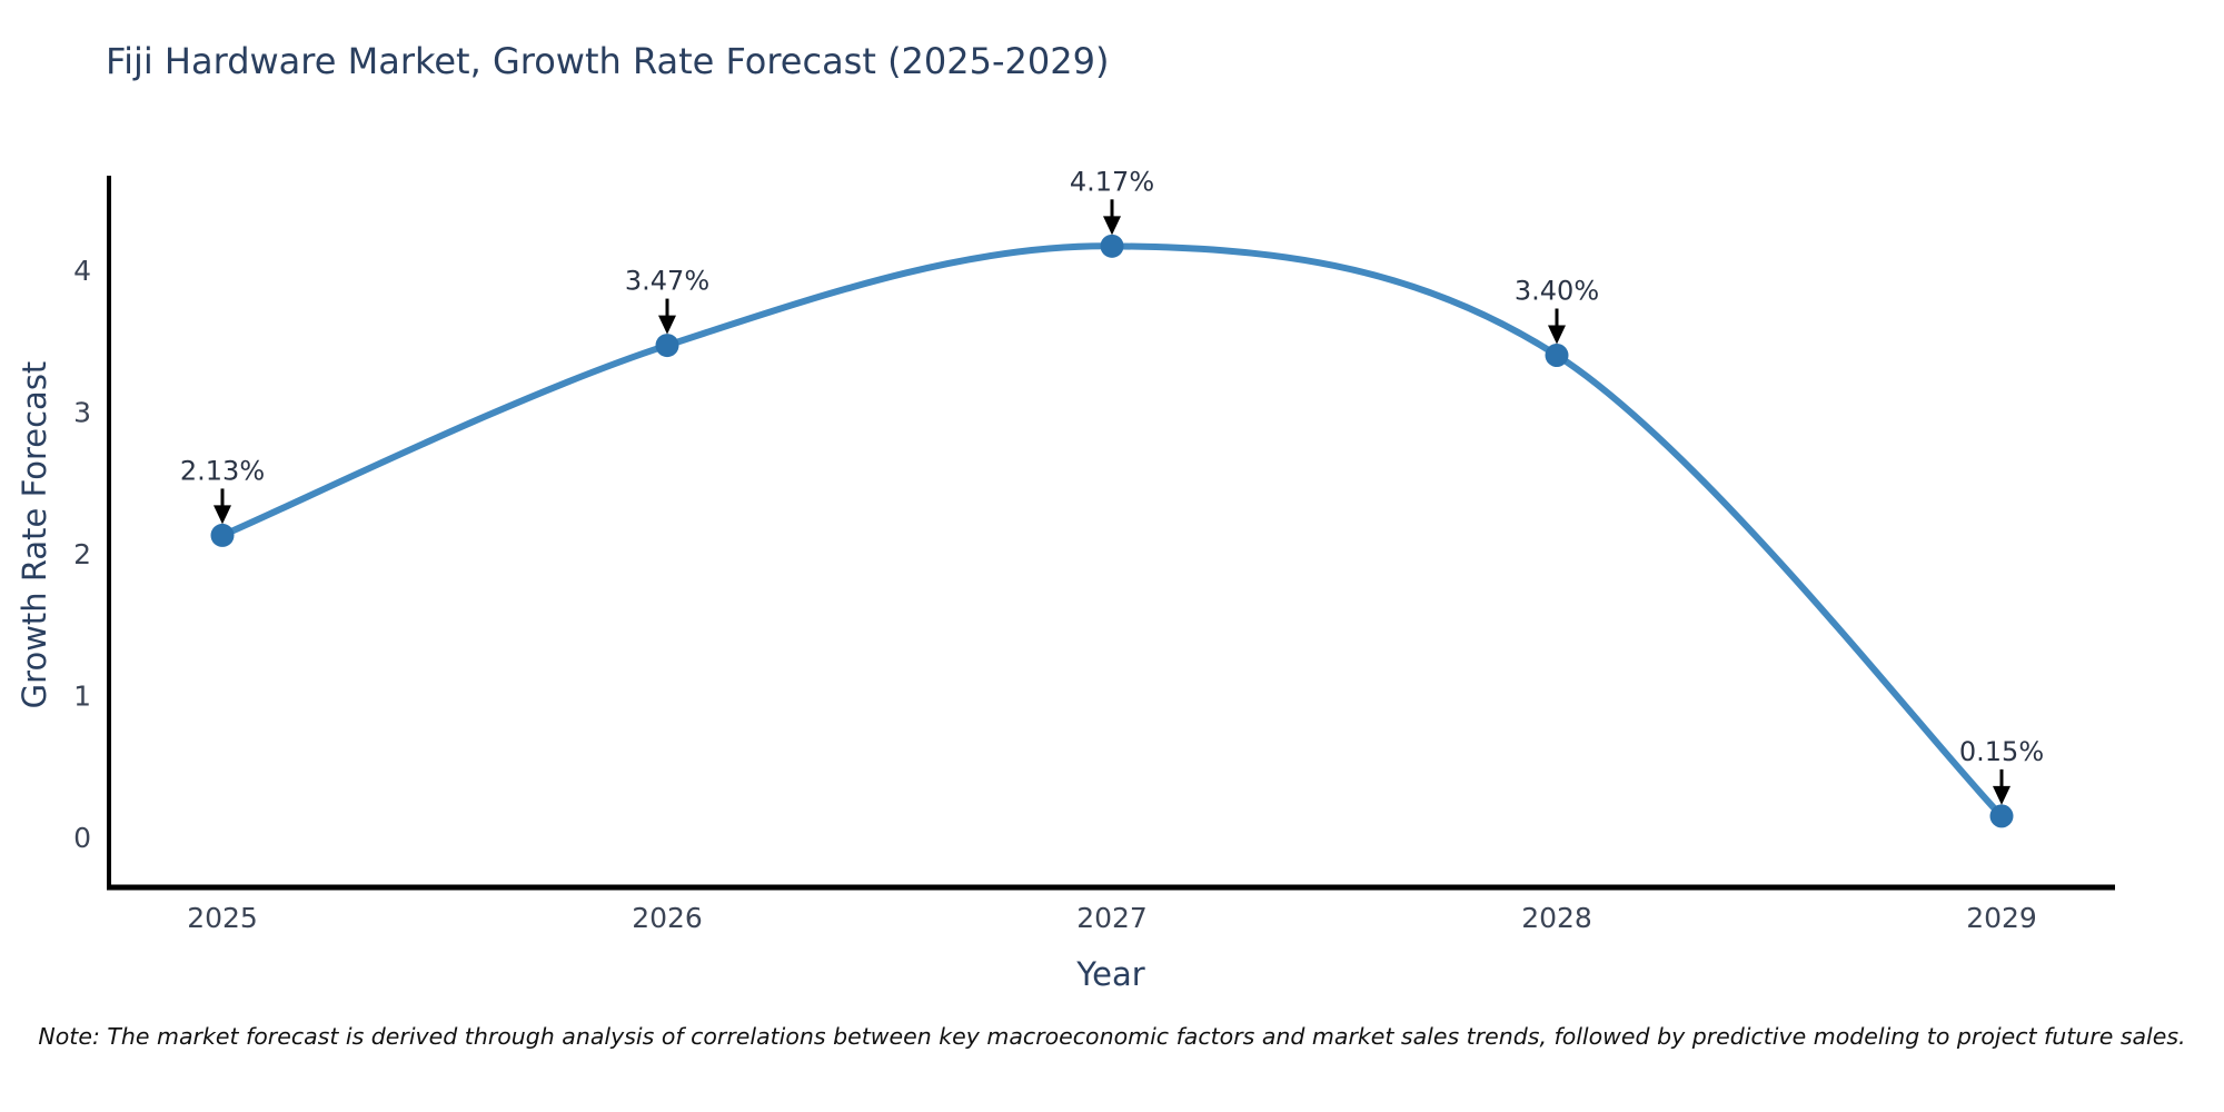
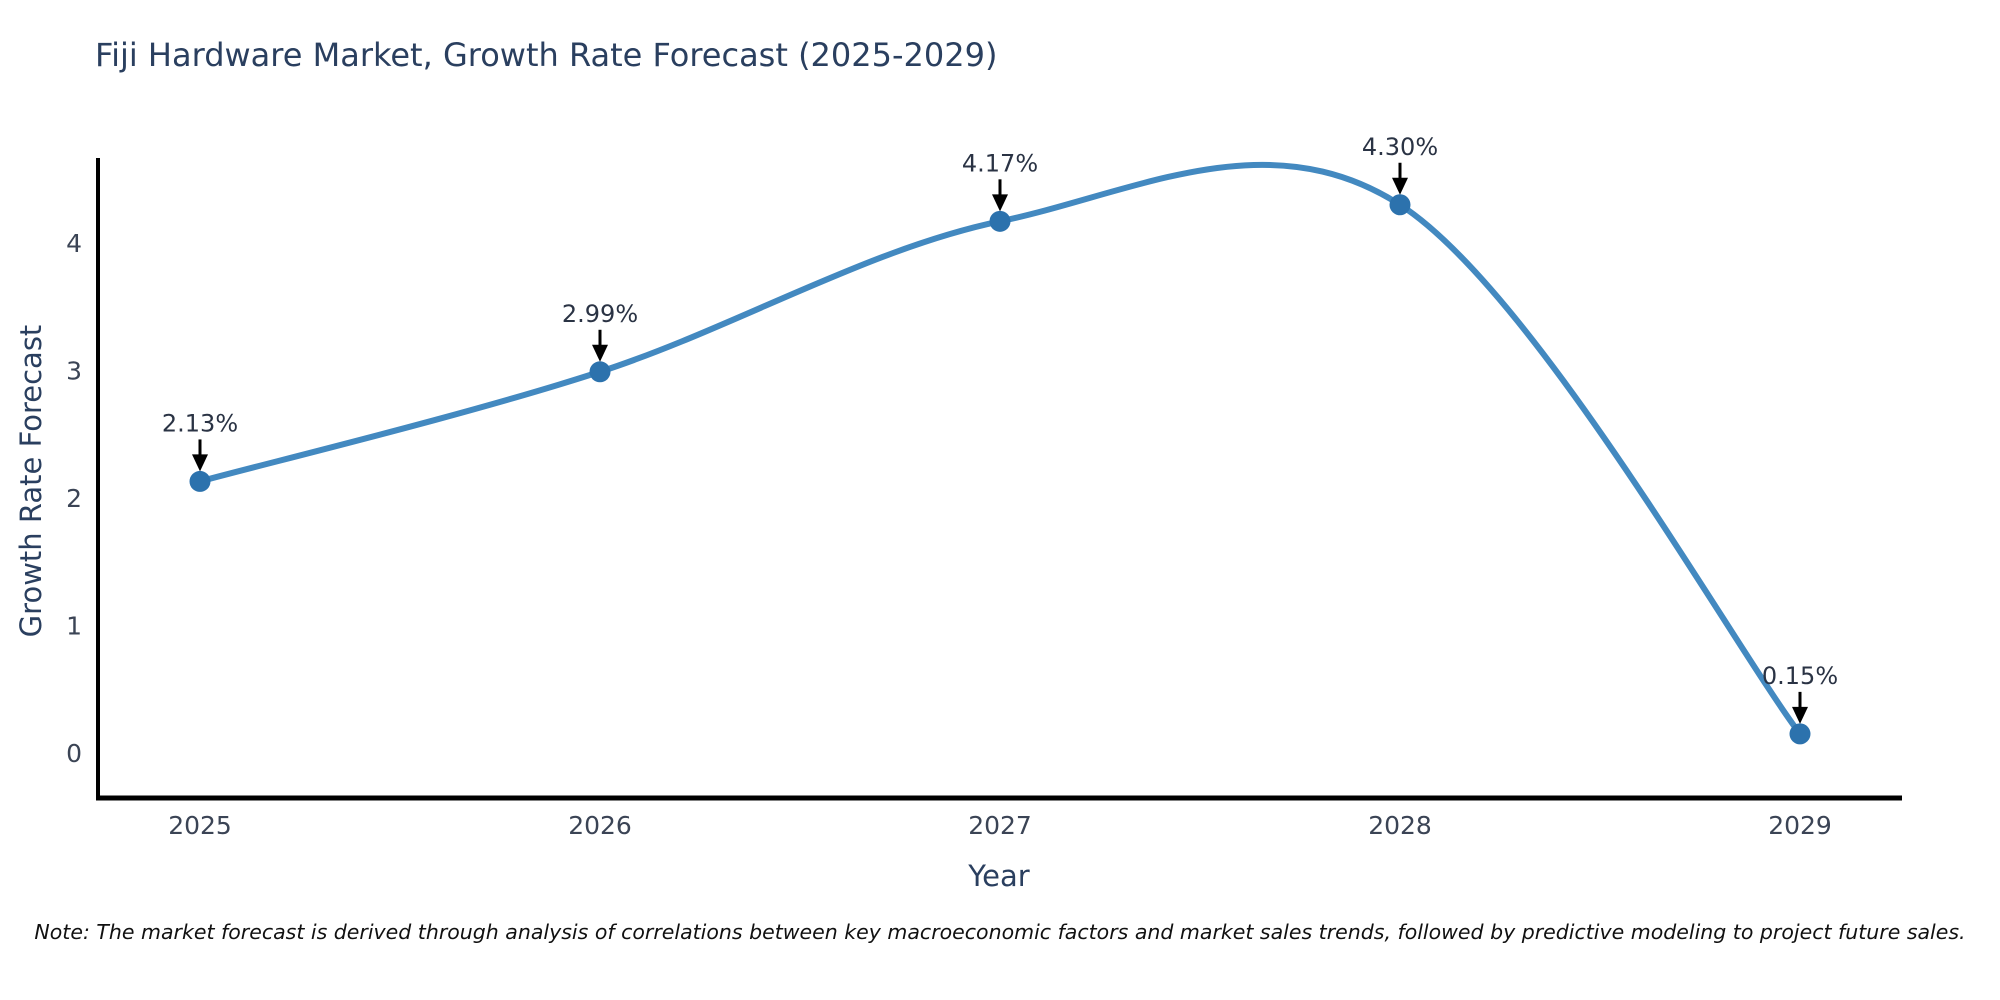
2026: 3.47% -> 2.99%
2028: 3.40% -> 4.30%
